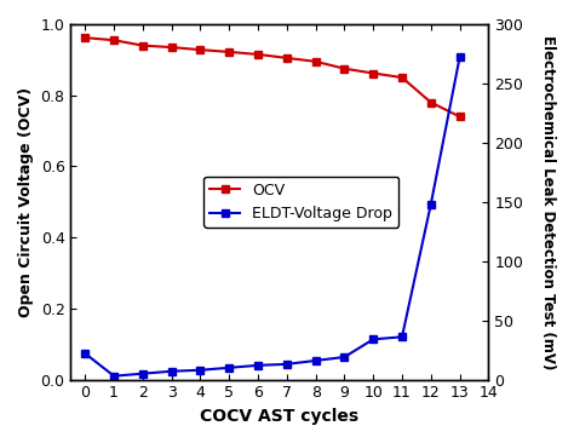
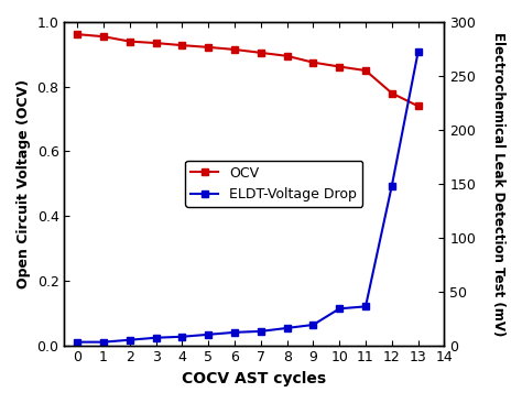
ELDT-Voltage Drop/0: 22 -> 3
